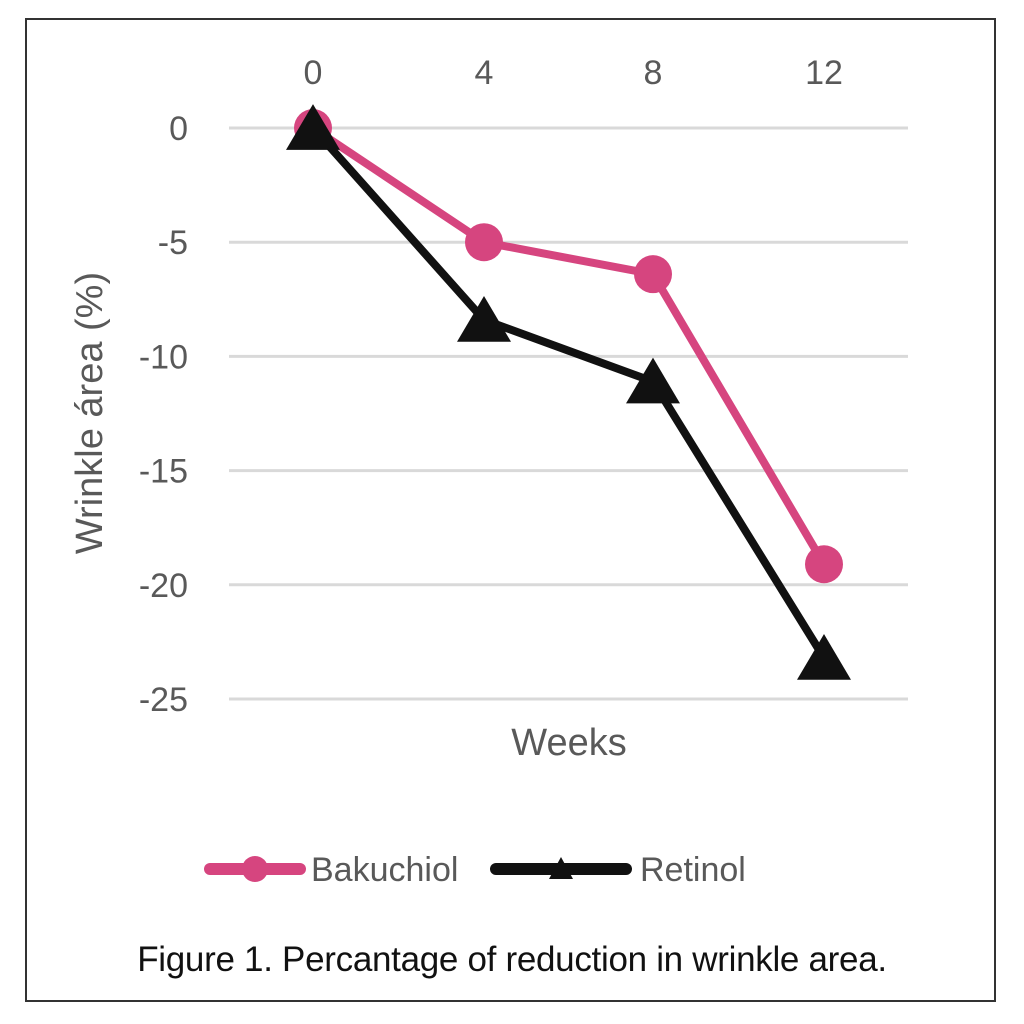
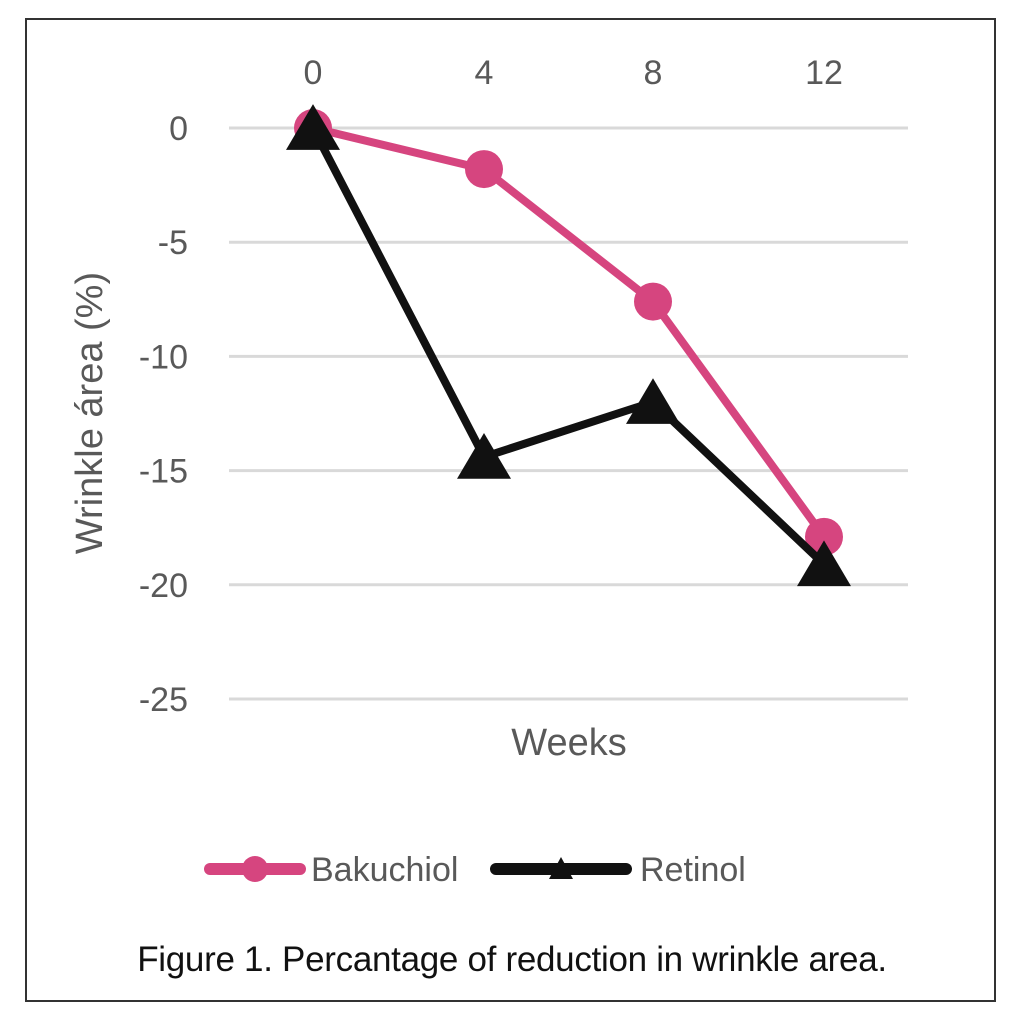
Bakuchiol/4: -5.0 -> -1.8
Retinol/4: -8.4 -> -14.4
Bakuchiol/8: -6.4 -> -7.6
Retinol/8: -11.1 -> -12.0
Bakuchiol/12: -19.1 -> -17.9
Retinol/12: -23.2 -> -19.1
